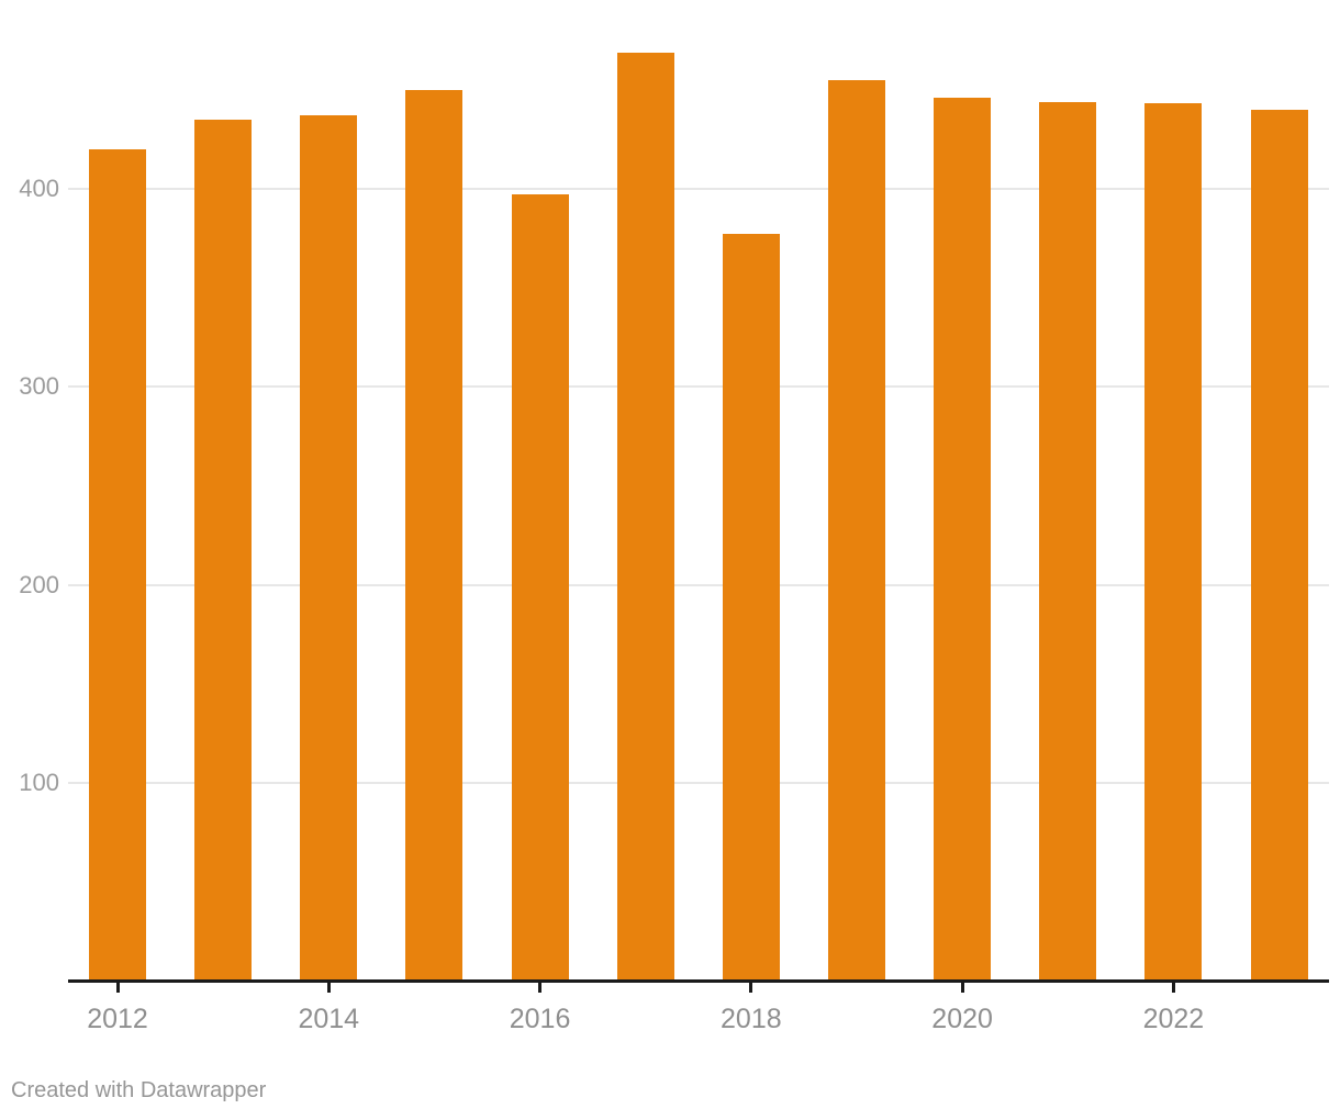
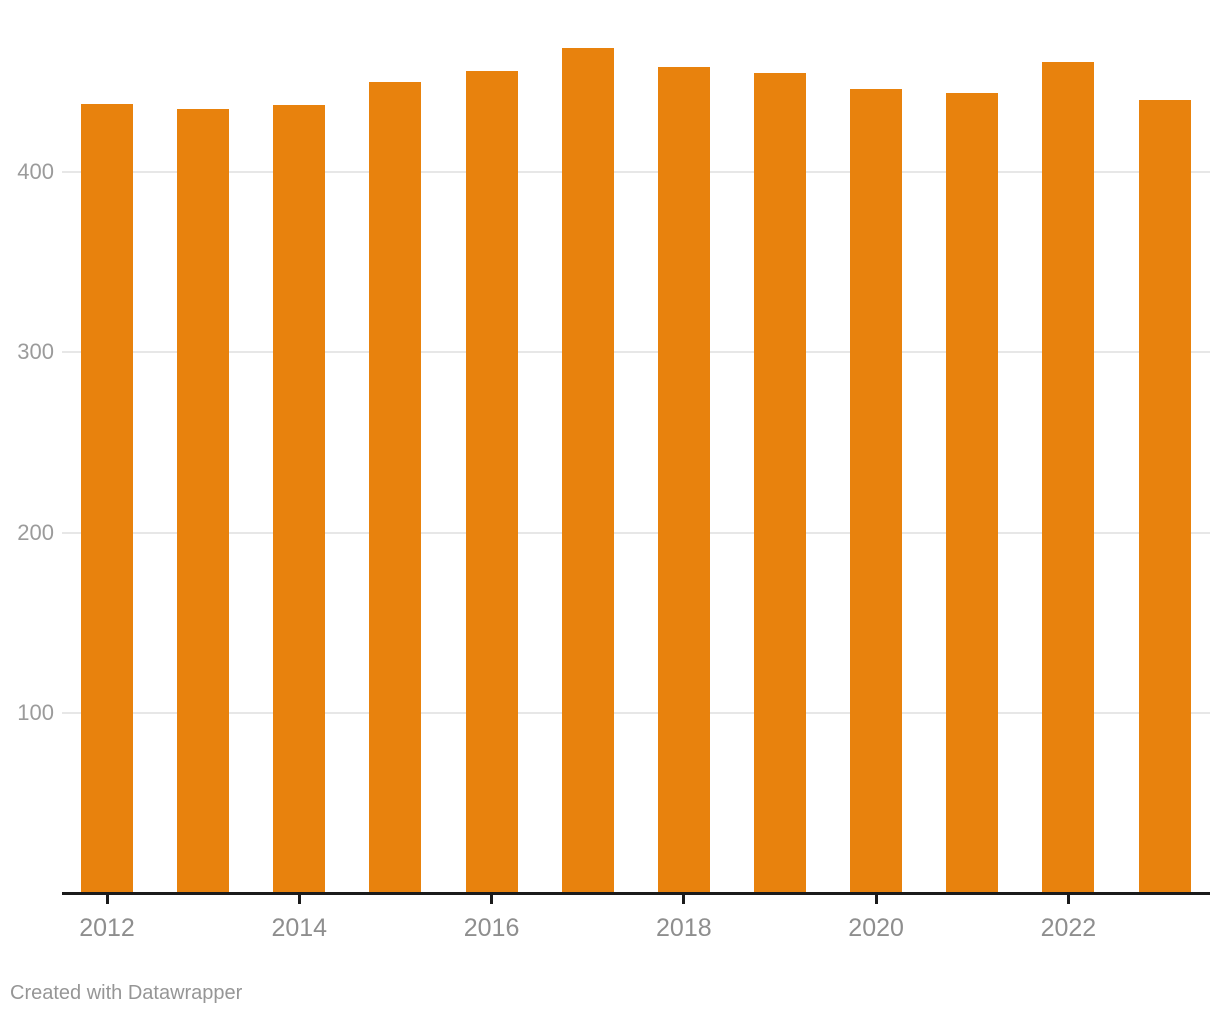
2012: 420 -> 438
2016: 397 -> 456
2018: 377 -> 458
2022: 443 -> 461
